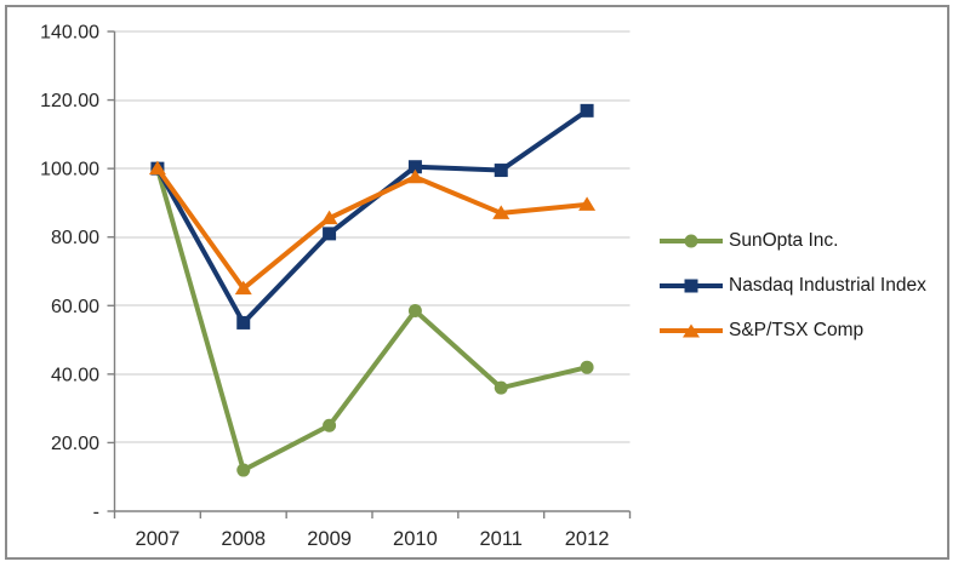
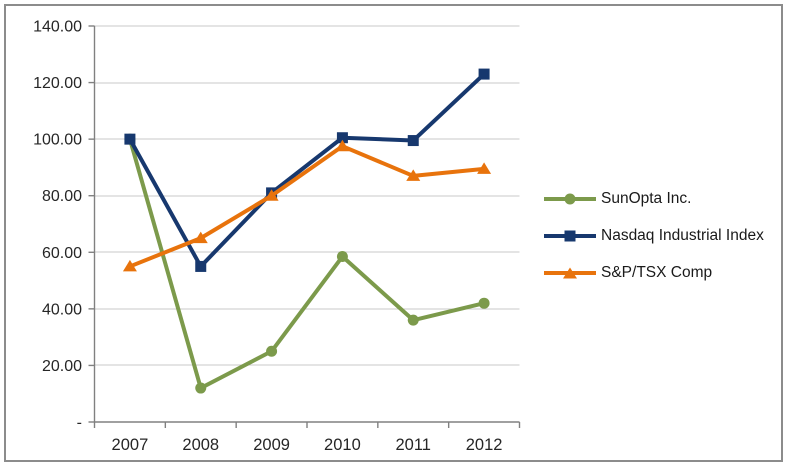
S&P/TSX Comp/2007: 100 -> 55
S&P/TSX Comp/2009: 86 -> 80
Nasdaq Industrial Index/2012: 117 -> 123
